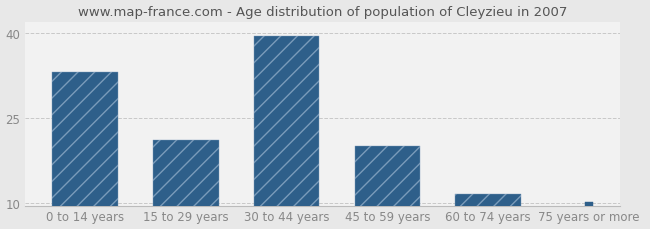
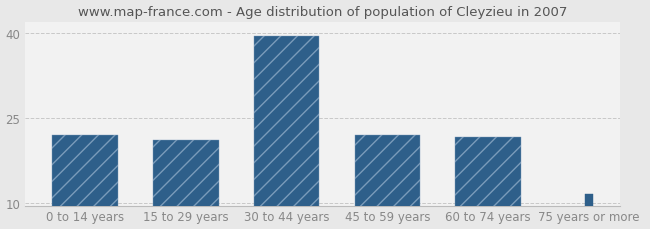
0 to 14 years: 33.0 -> 22.0
45 to 59 years: 20.0 -> 22.0
60 to 74 years: 11.5 -> 21.6
75 years or more: 10.2 -> 11.6
